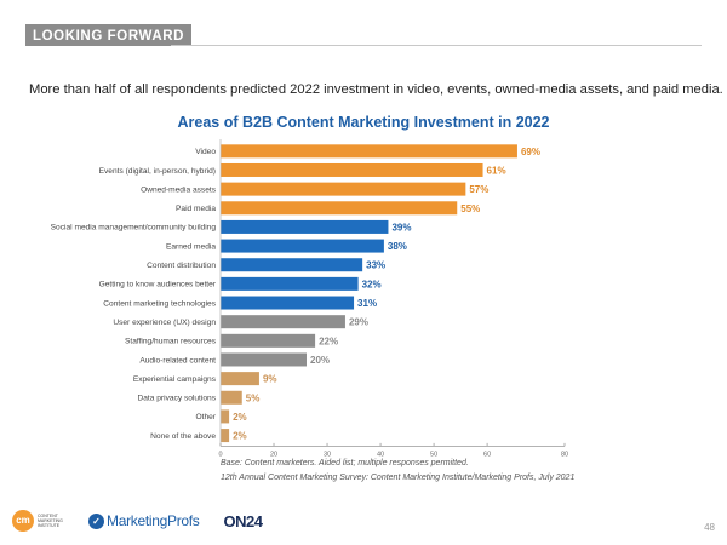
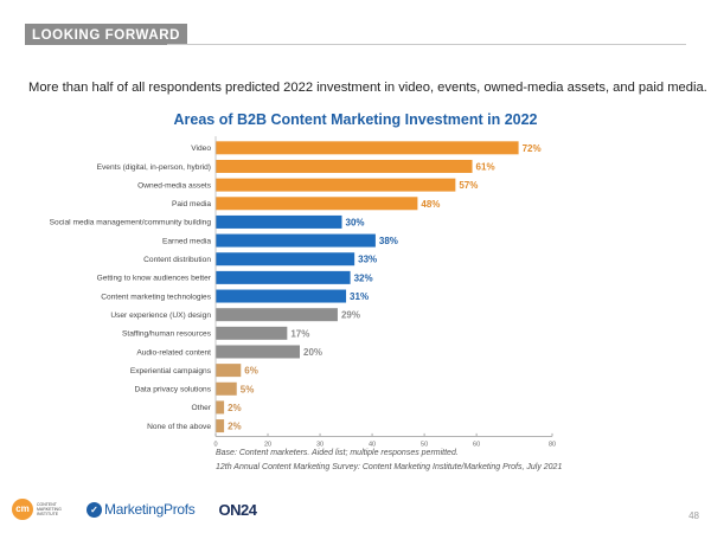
Video: 69% -> 72%
Paid media: 55% -> 48%
Social media management/community building: 39% -> 30%
Staffing/human resources: 22% -> 17%
Experiential campaigns: 9% -> 6%
